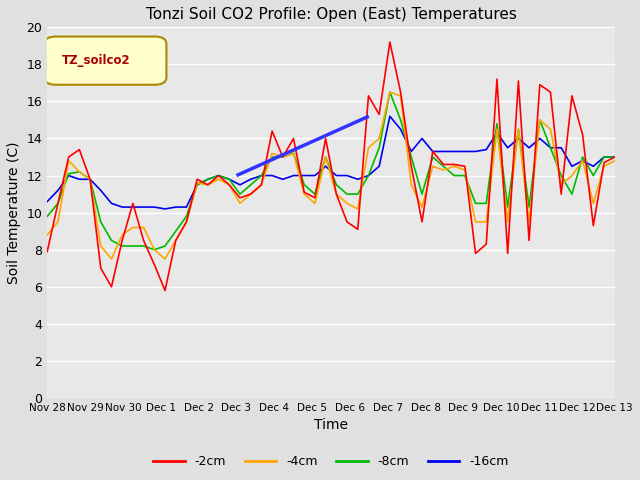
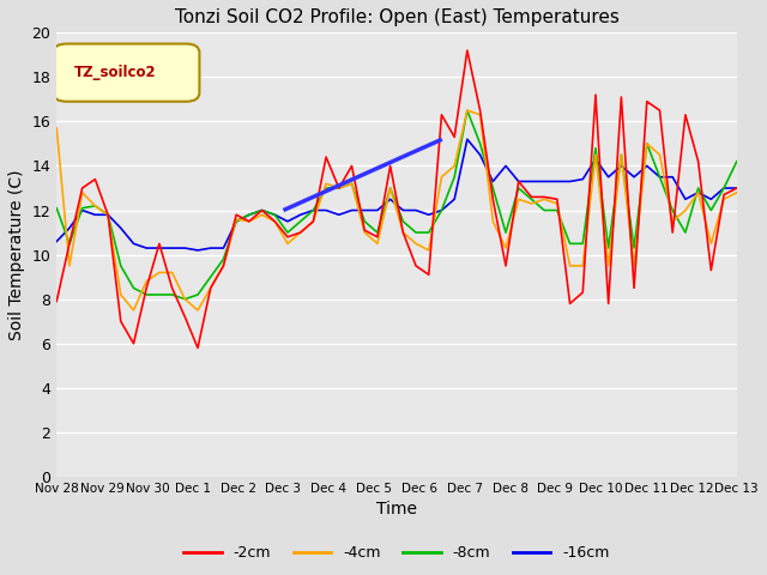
-4cm/Nov 28: 8.8 -> 15.7
-8cm/Nov 28: 9.8 -> 12.1
-8cm/Dec 13: 13.0 -> 14.2
